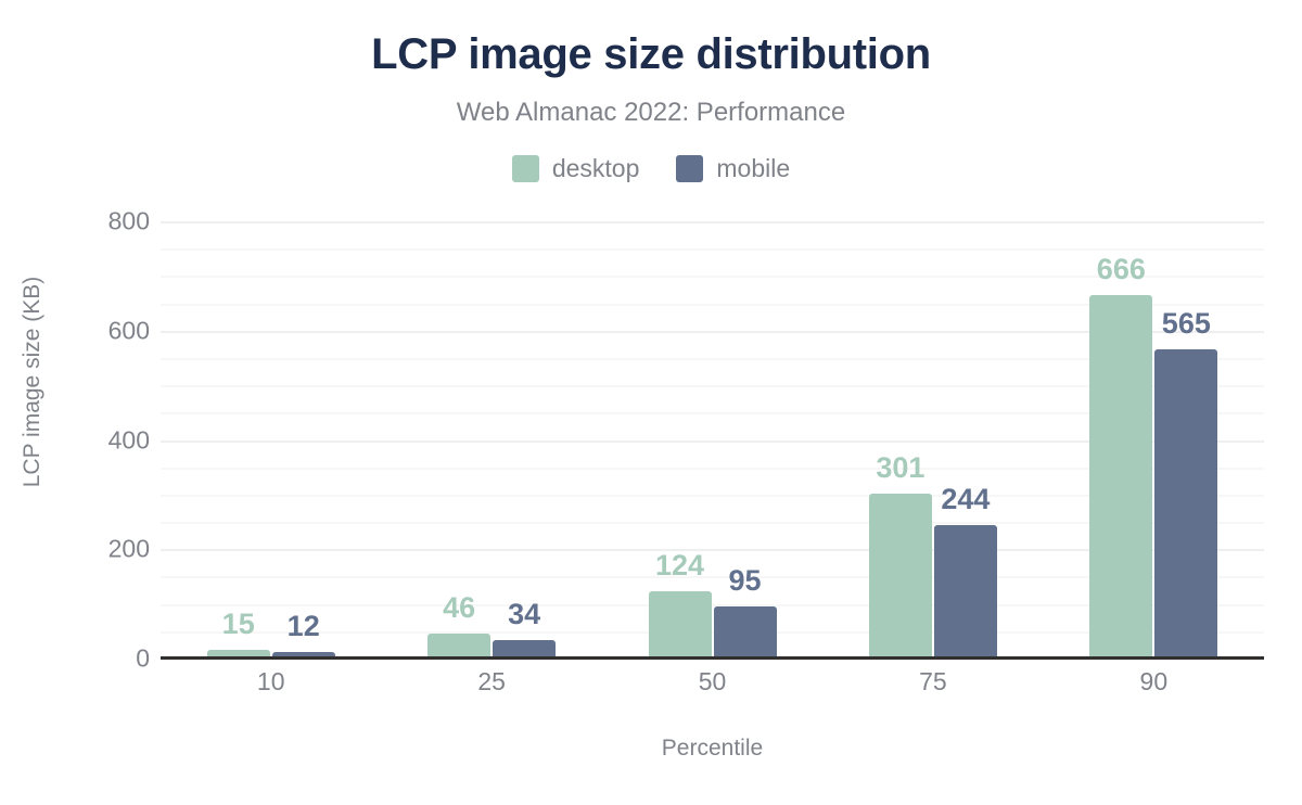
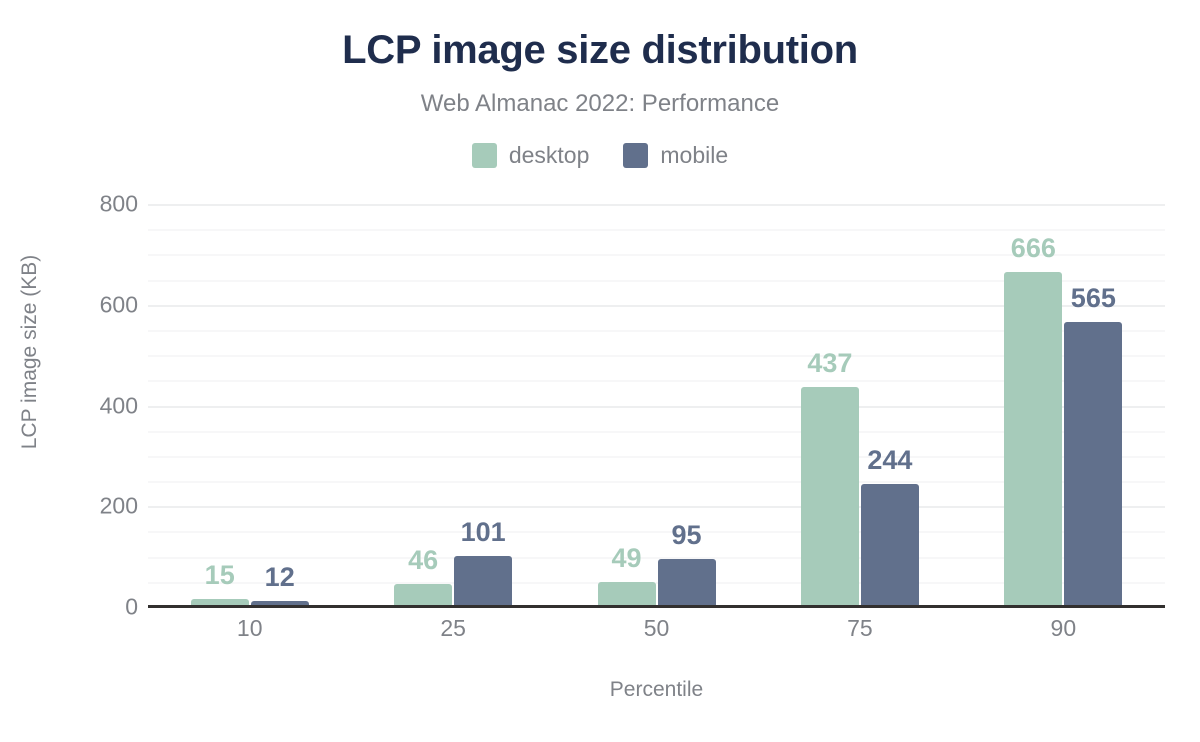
mobile/25: 34 -> 101
desktop/50: 124 -> 49
desktop/75: 301 -> 437
